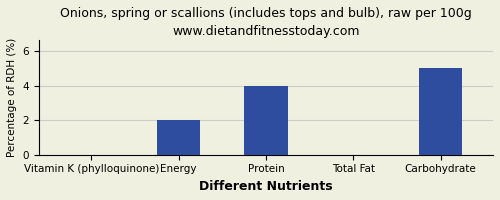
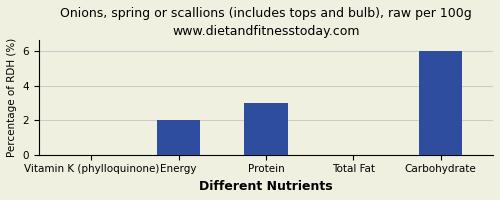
Protein: 4 -> 3
Carbohydrate: 5 -> 6
